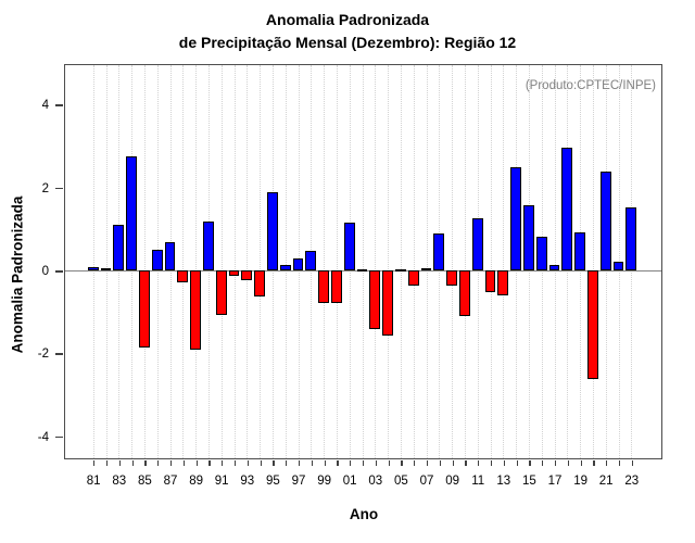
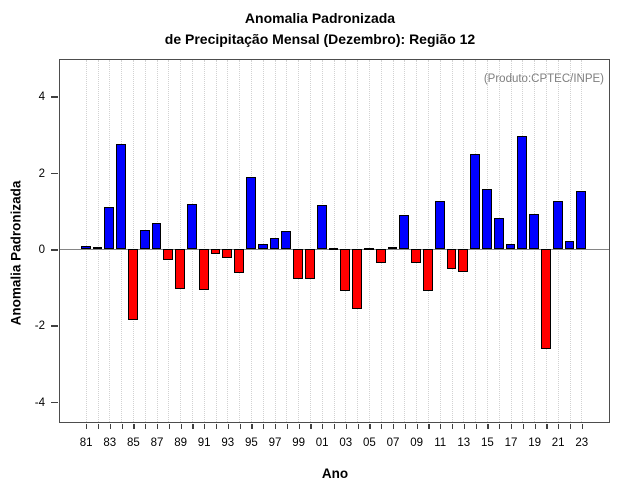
89: -1.9 -> -1.1
03: -1.4 -> -1.1
21: 2.4 -> 1.3
